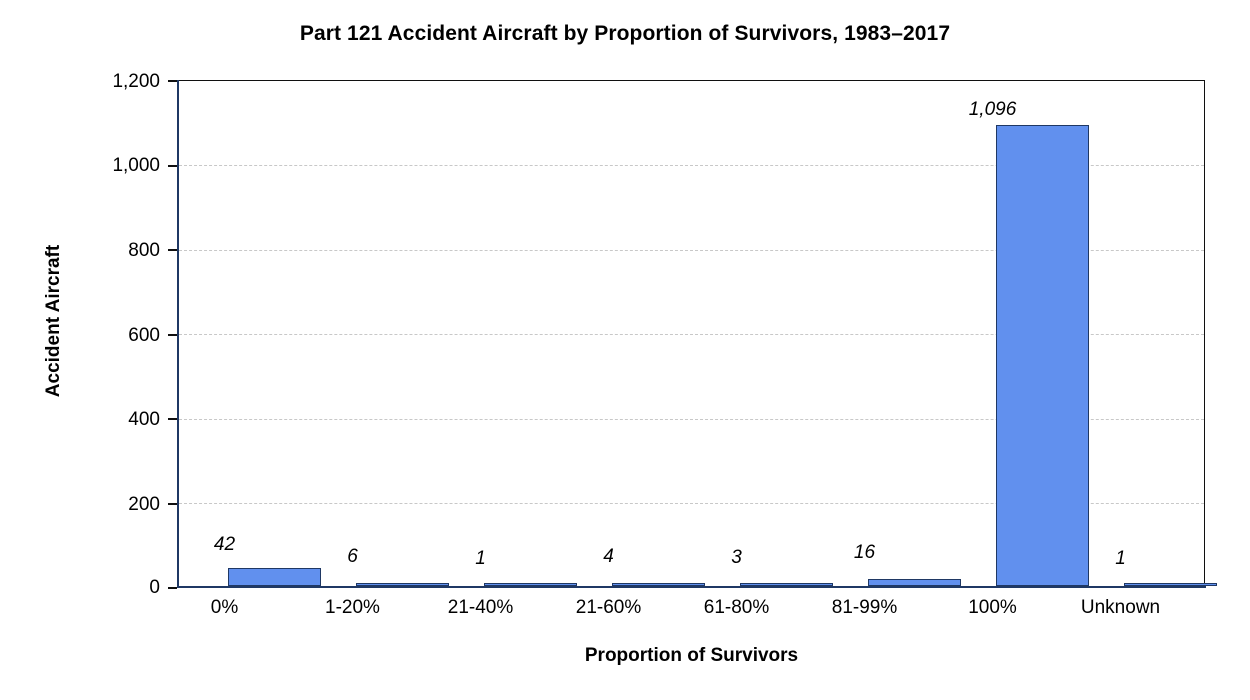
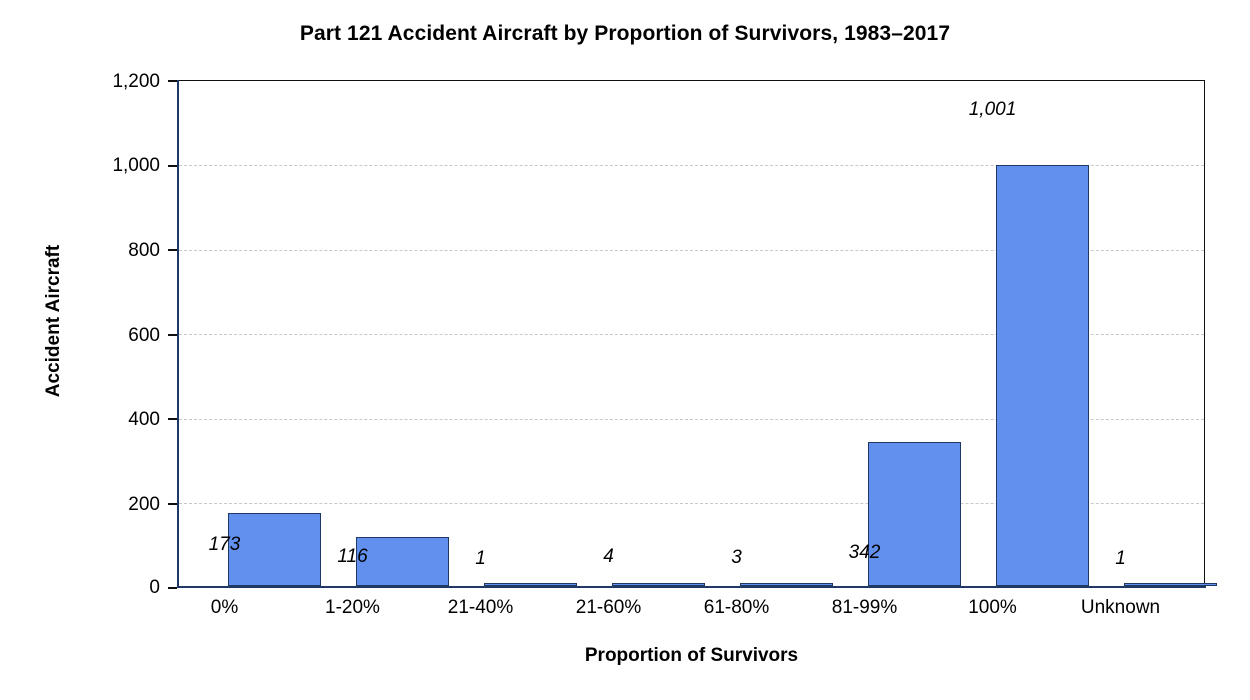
0%: 42 -> 173
1-20%: 6 -> 116
81-99%: 16 -> 342
100%: 1,096 -> 1,001
